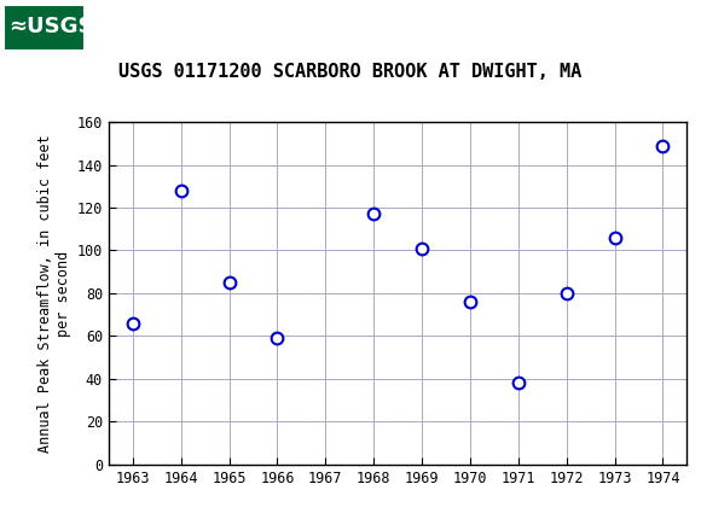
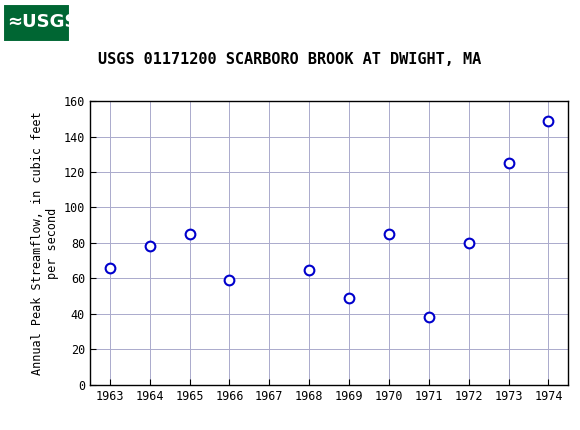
1964: 128 -> 78
1968: 117 -> 65
1969: 101 -> 49
1970: 76 -> 85
1973: 106 -> 125
